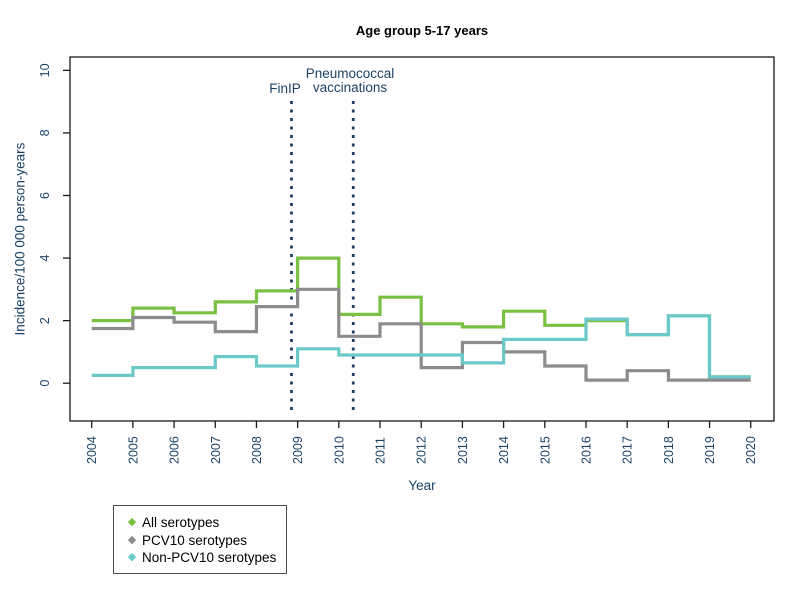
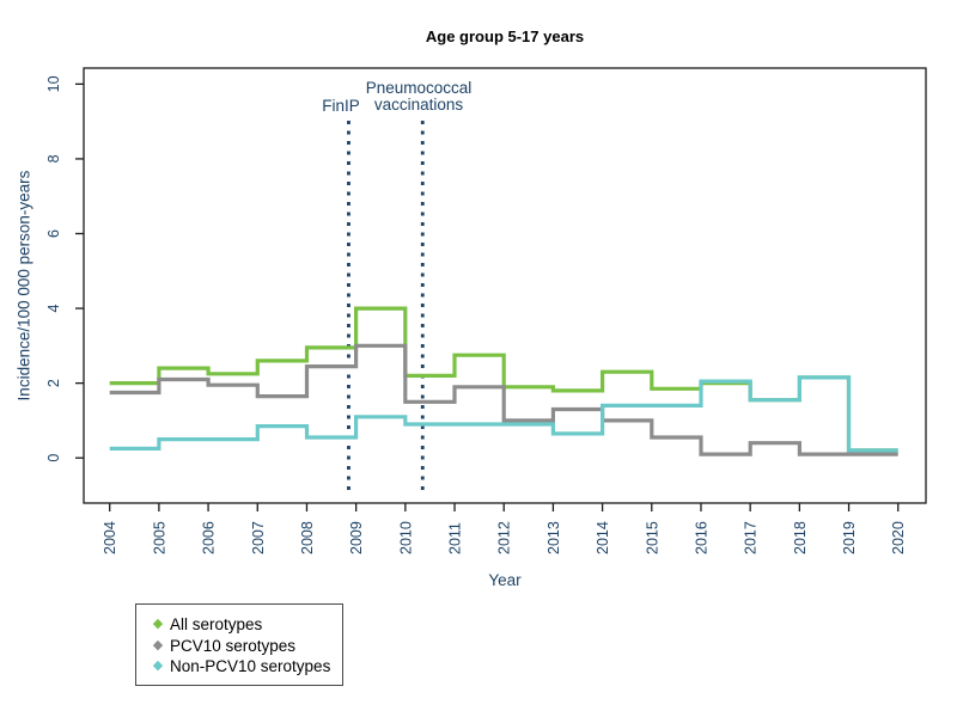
PCV10 serotypes/2012: 0.5 -> 1.0
